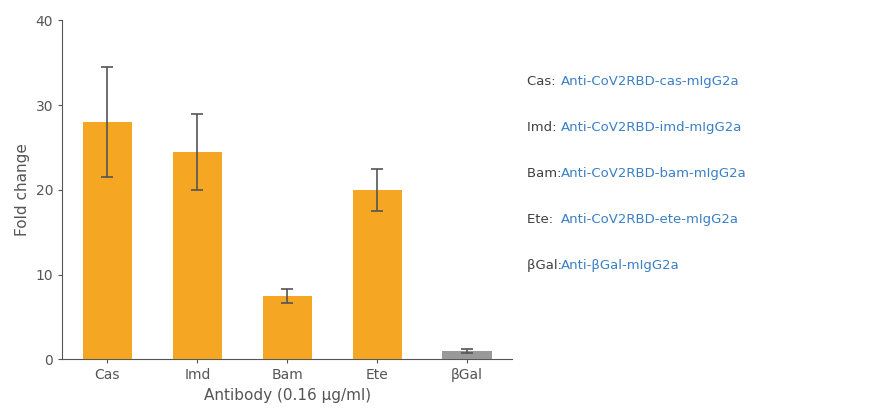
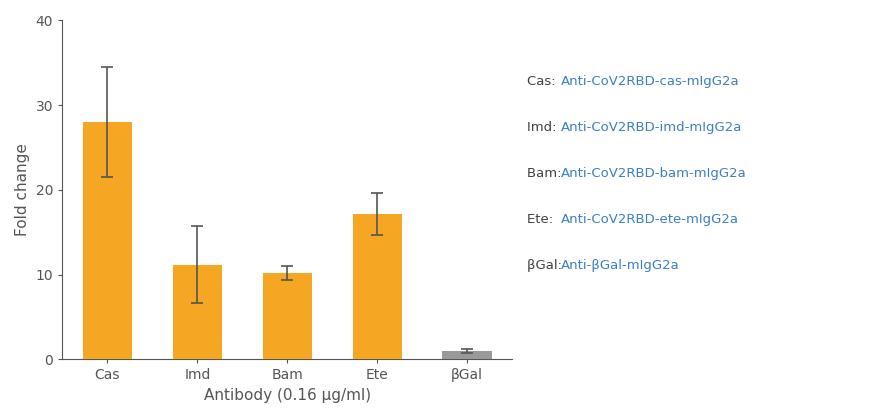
Imd: 24.5 -> 11.2
Bam: 7.5 -> 10.2
Ete: 20.0 -> 17.2
